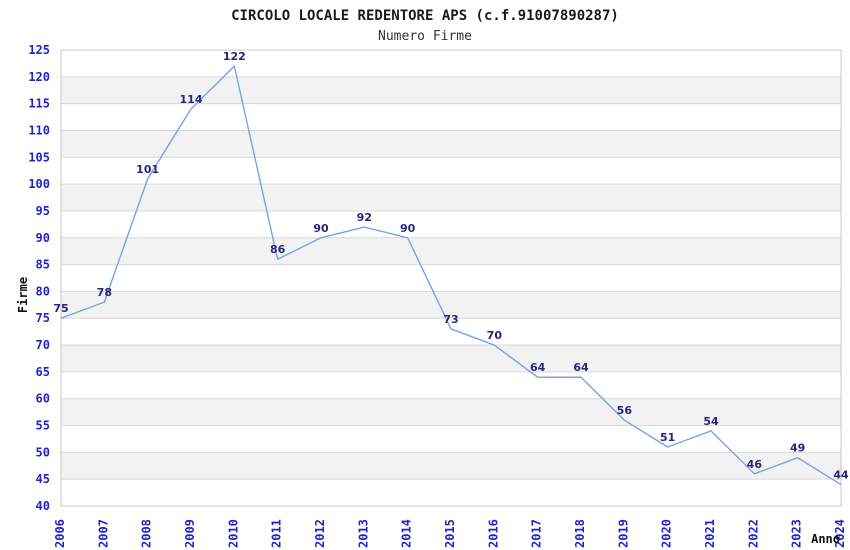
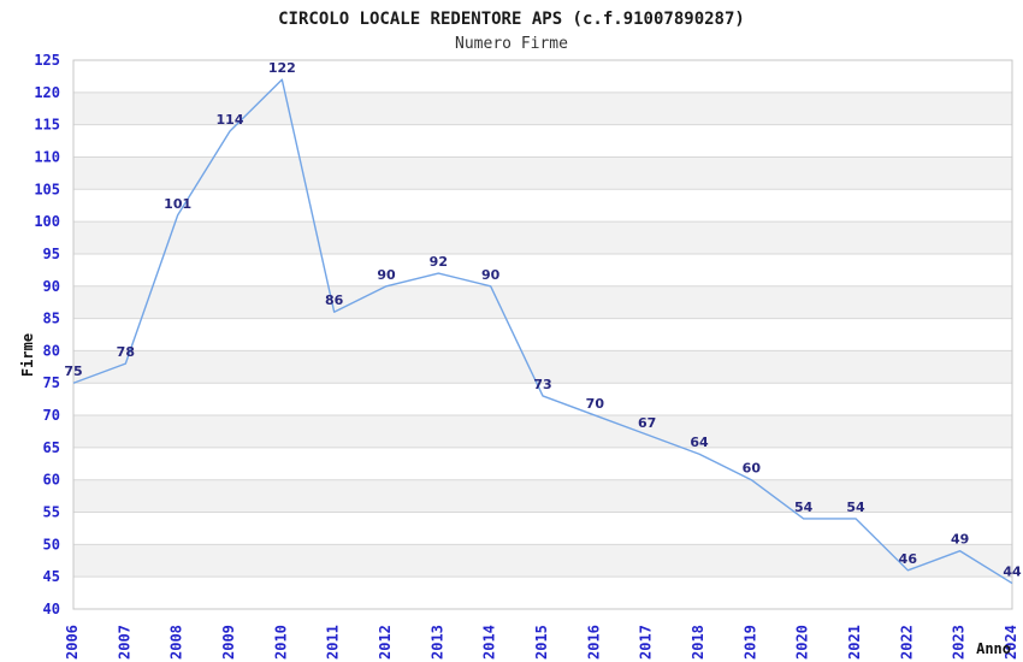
2017: 64 -> 67
2019: 56 -> 60
2020: 51 -> 54
